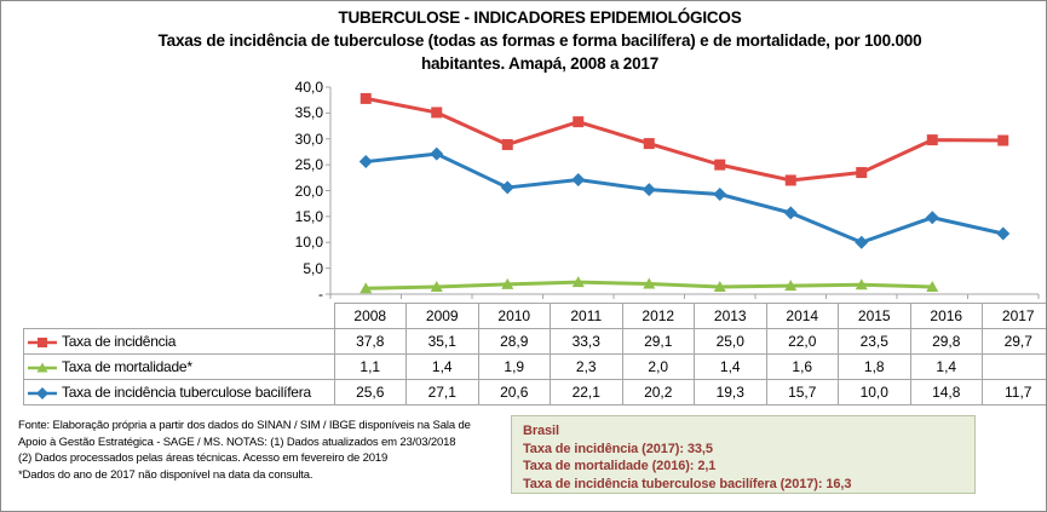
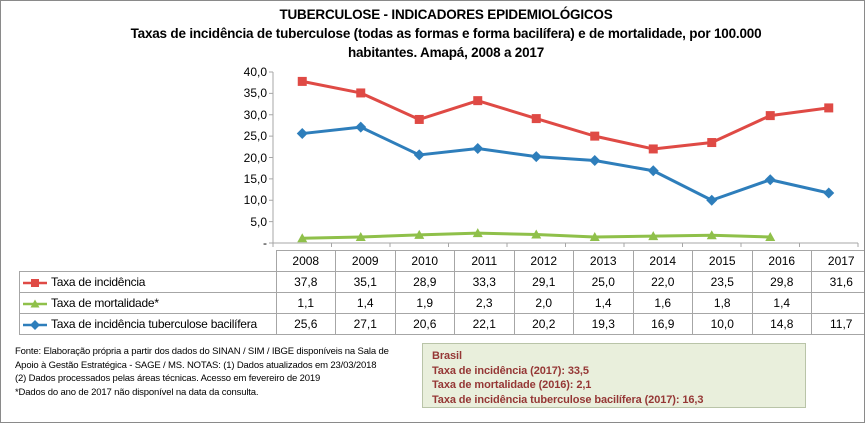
Taxa de incidência tuberculose bacilífera/2014: 15,7 -> 16,9
Taxa de incidência/2017: 29,7 -> 31,6
